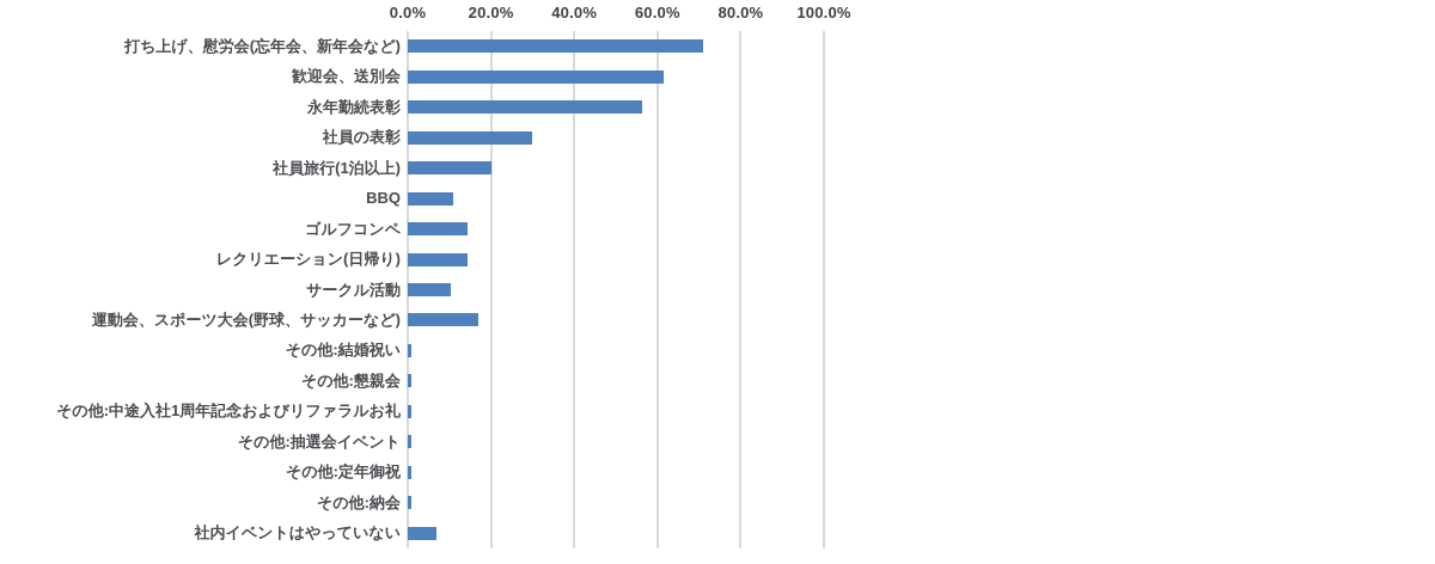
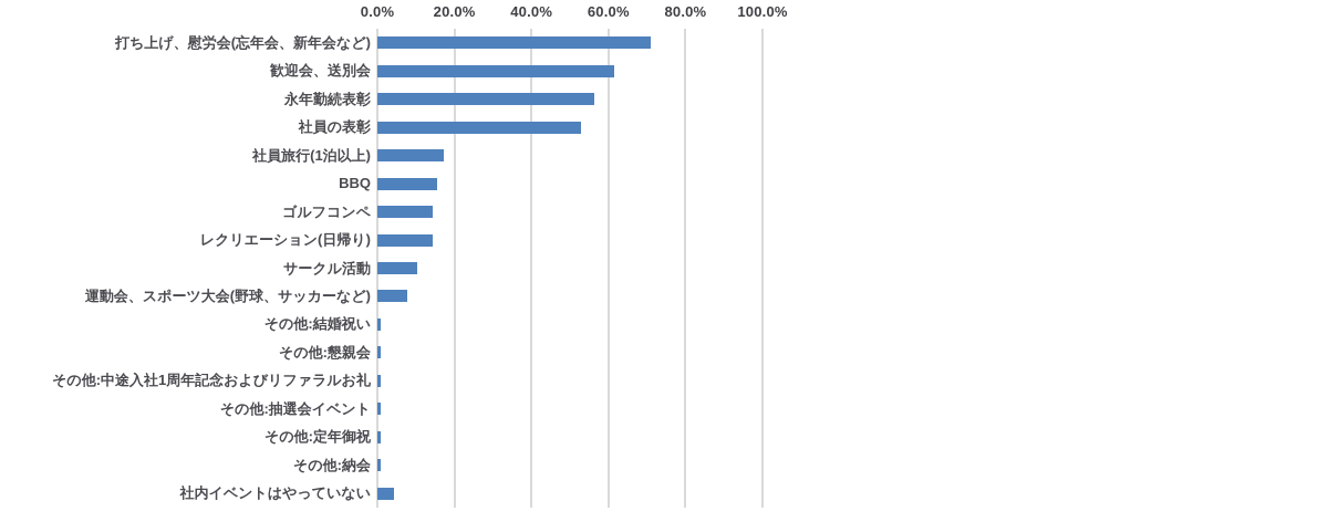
社員の表彰: 30% -> 53%
社員旅行(1泊以上): 20% -> 17%
BBQ: 11% -> 15%
運動会、スポーツ大会(野球、サッカーなど): 17% -> 8%
社内イベントはやっていない: 7% -> 4%
